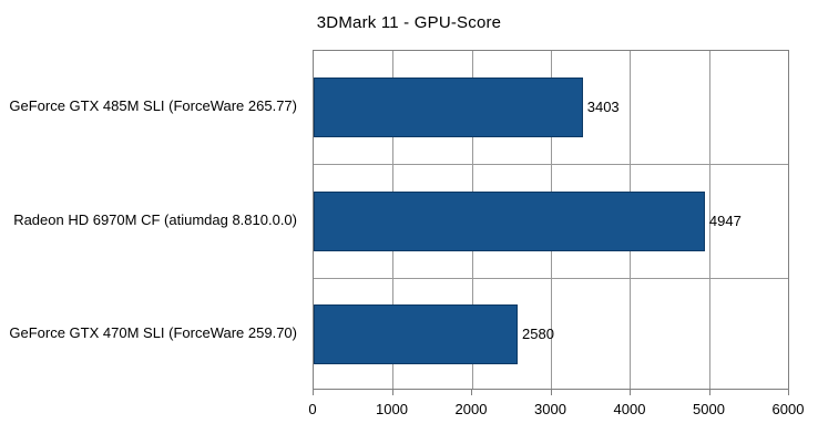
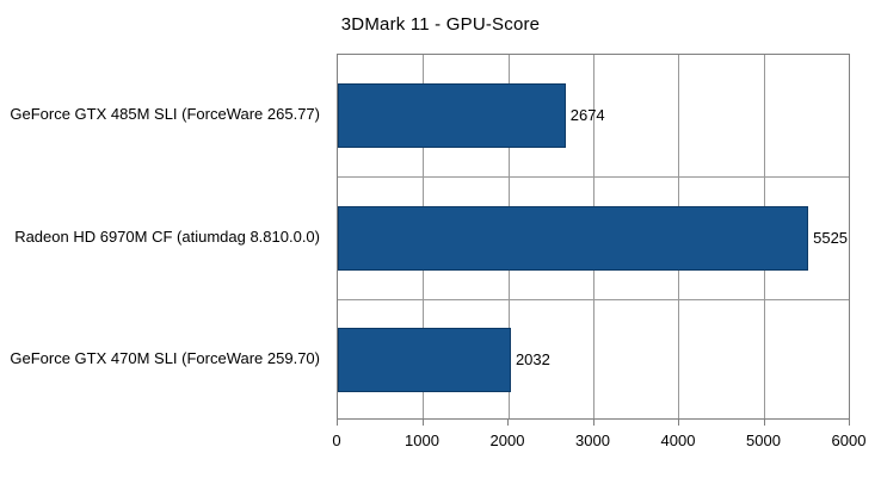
GeForce GTX 485M SLI (ForceWare 265.77): 3403 -> 2674
Radeon HD 6970M CF (atiumdag 8.810.0.0): 4947 -> 5525
GeForce GTX 470M SLI (ForceWare 259.70): 2580 -> 2032
